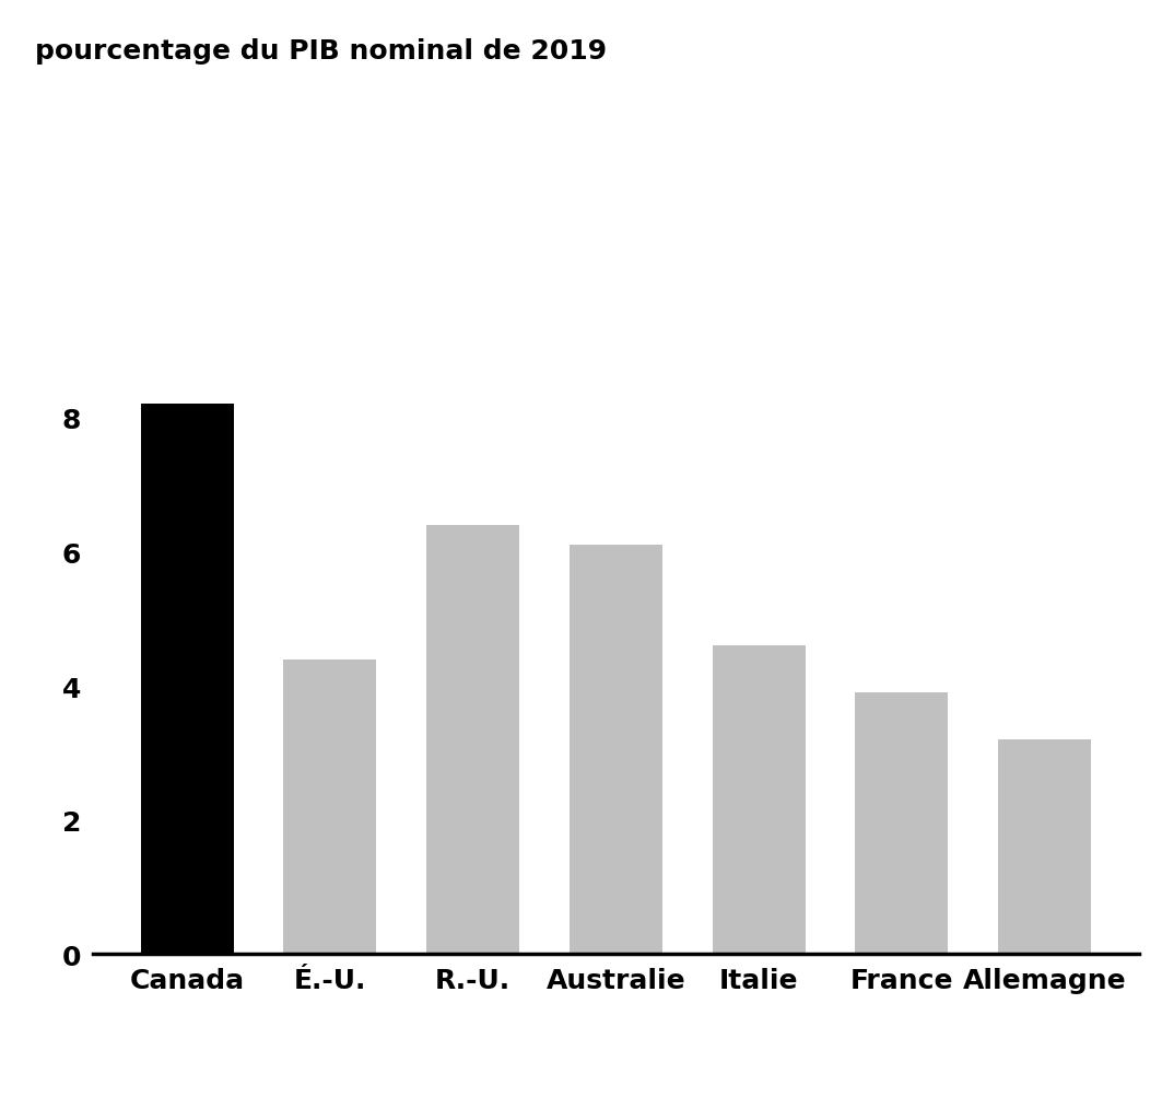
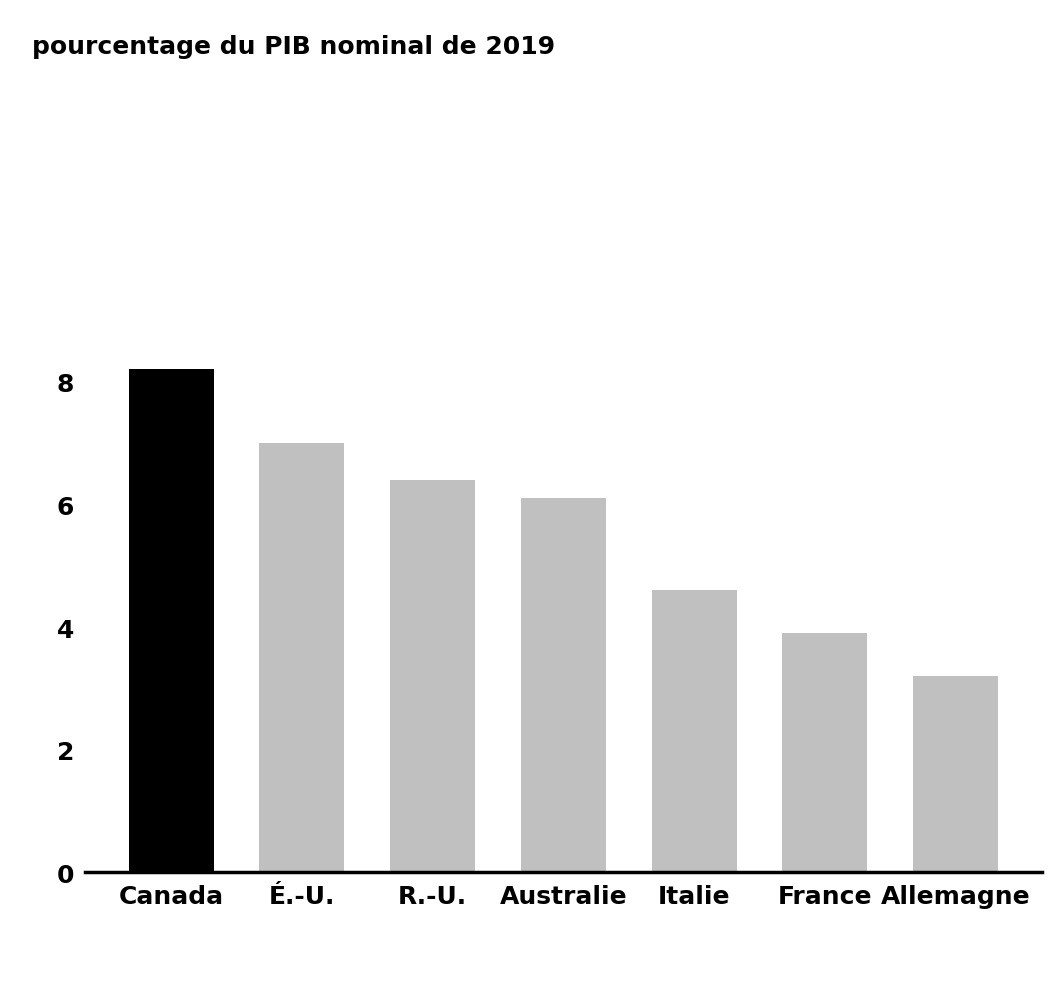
É.-U.: 4.4 -> 7.0
